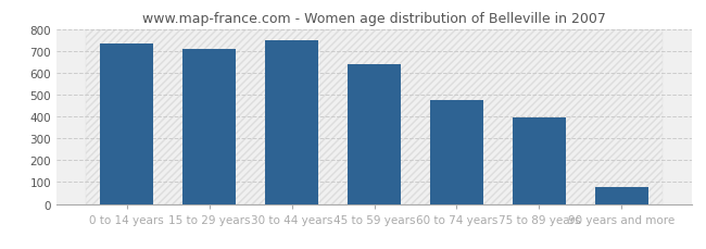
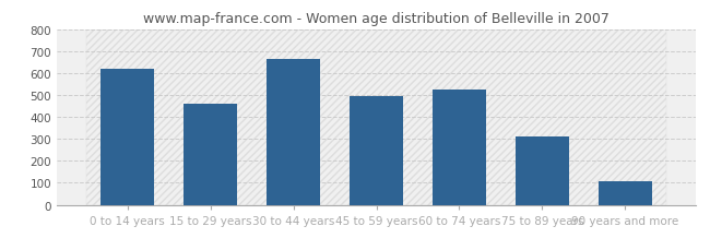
0 to 14 years: 735 -> 620
15 to 29 years: 710 -> 460
30 to 44 years: 748 -> 665
45 to 59 years: 638 -> 495
60 to 74 years: 475 -> 525
75 to 89 years: 398 -> 310
90 years and more: 80 -> 105
